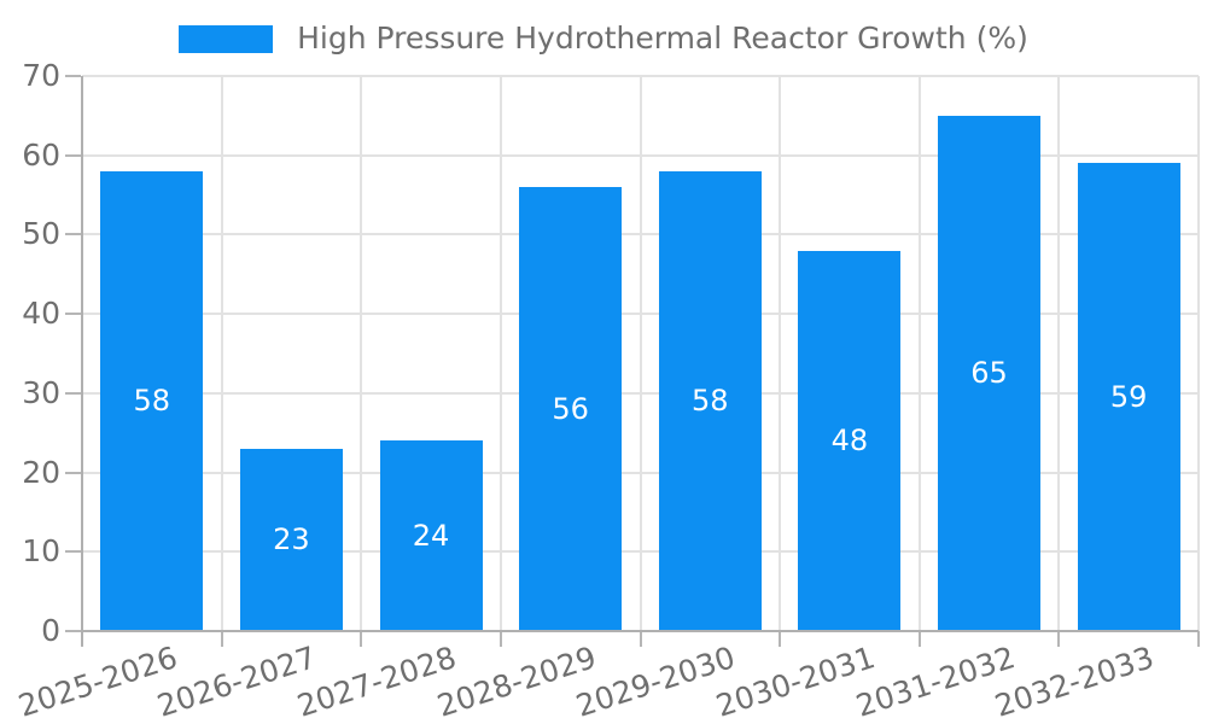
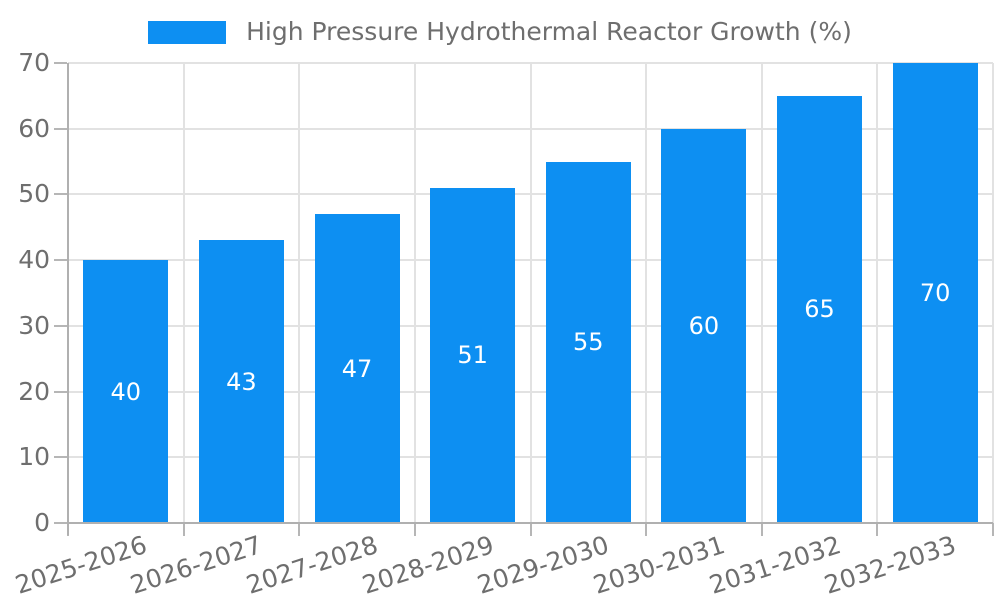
2025-2026: 58 -> 40
2026-2027: 23 -> 43
2027-2028: 24 -> 47
2028-2029: 56 -> 51
2029-2030: 58 -> 55
2030-2031: 48 -> 60
2032-2033: 59 -> 70
